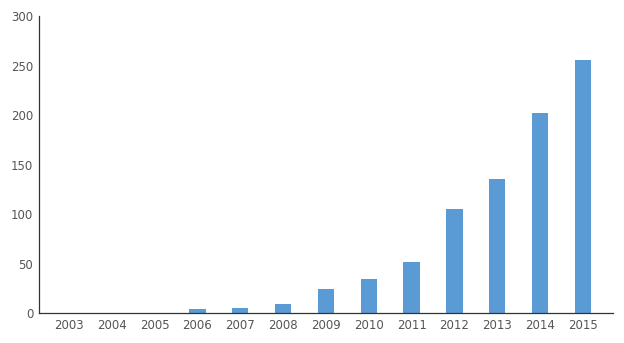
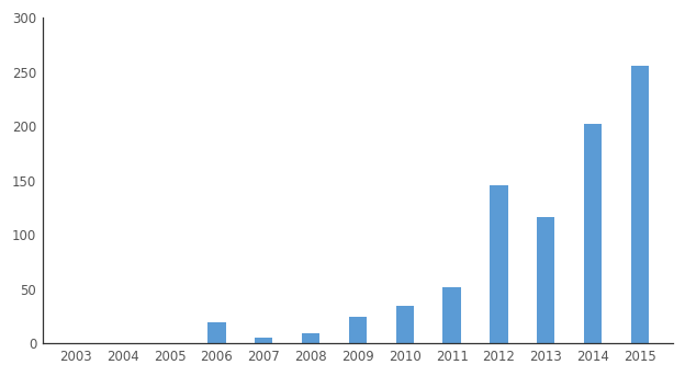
2006: 4 -> 20
2012: 105 -> 146
2013: 136 -> 116
